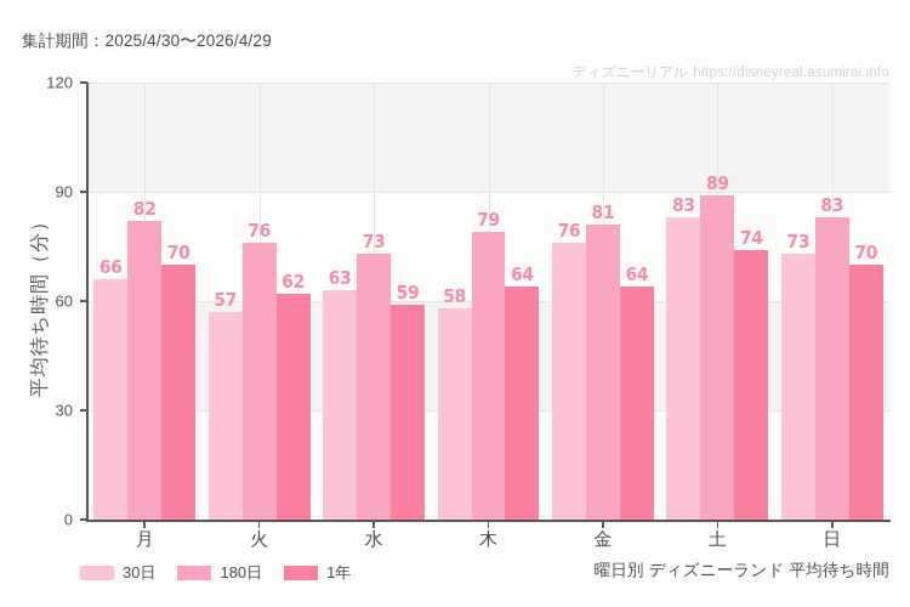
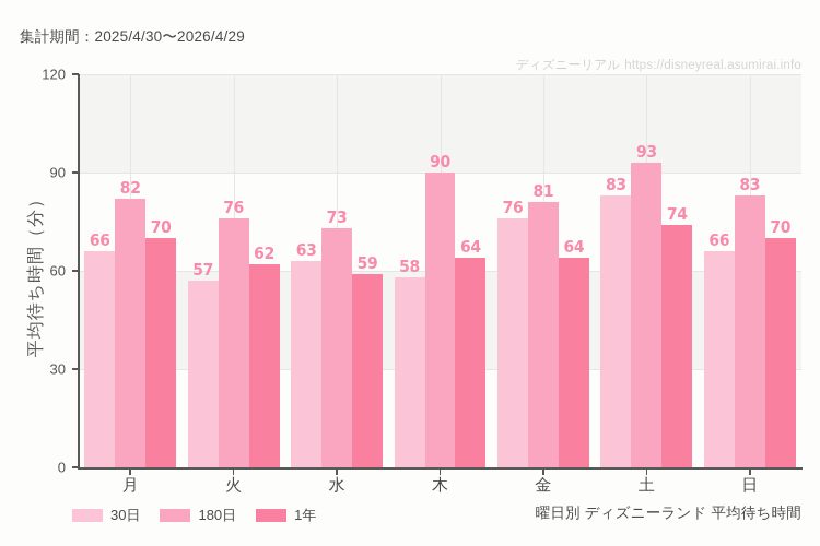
180日/木: 79 -> 90
180日/土: 89 -> 93
30日/日: 73 -> 66
